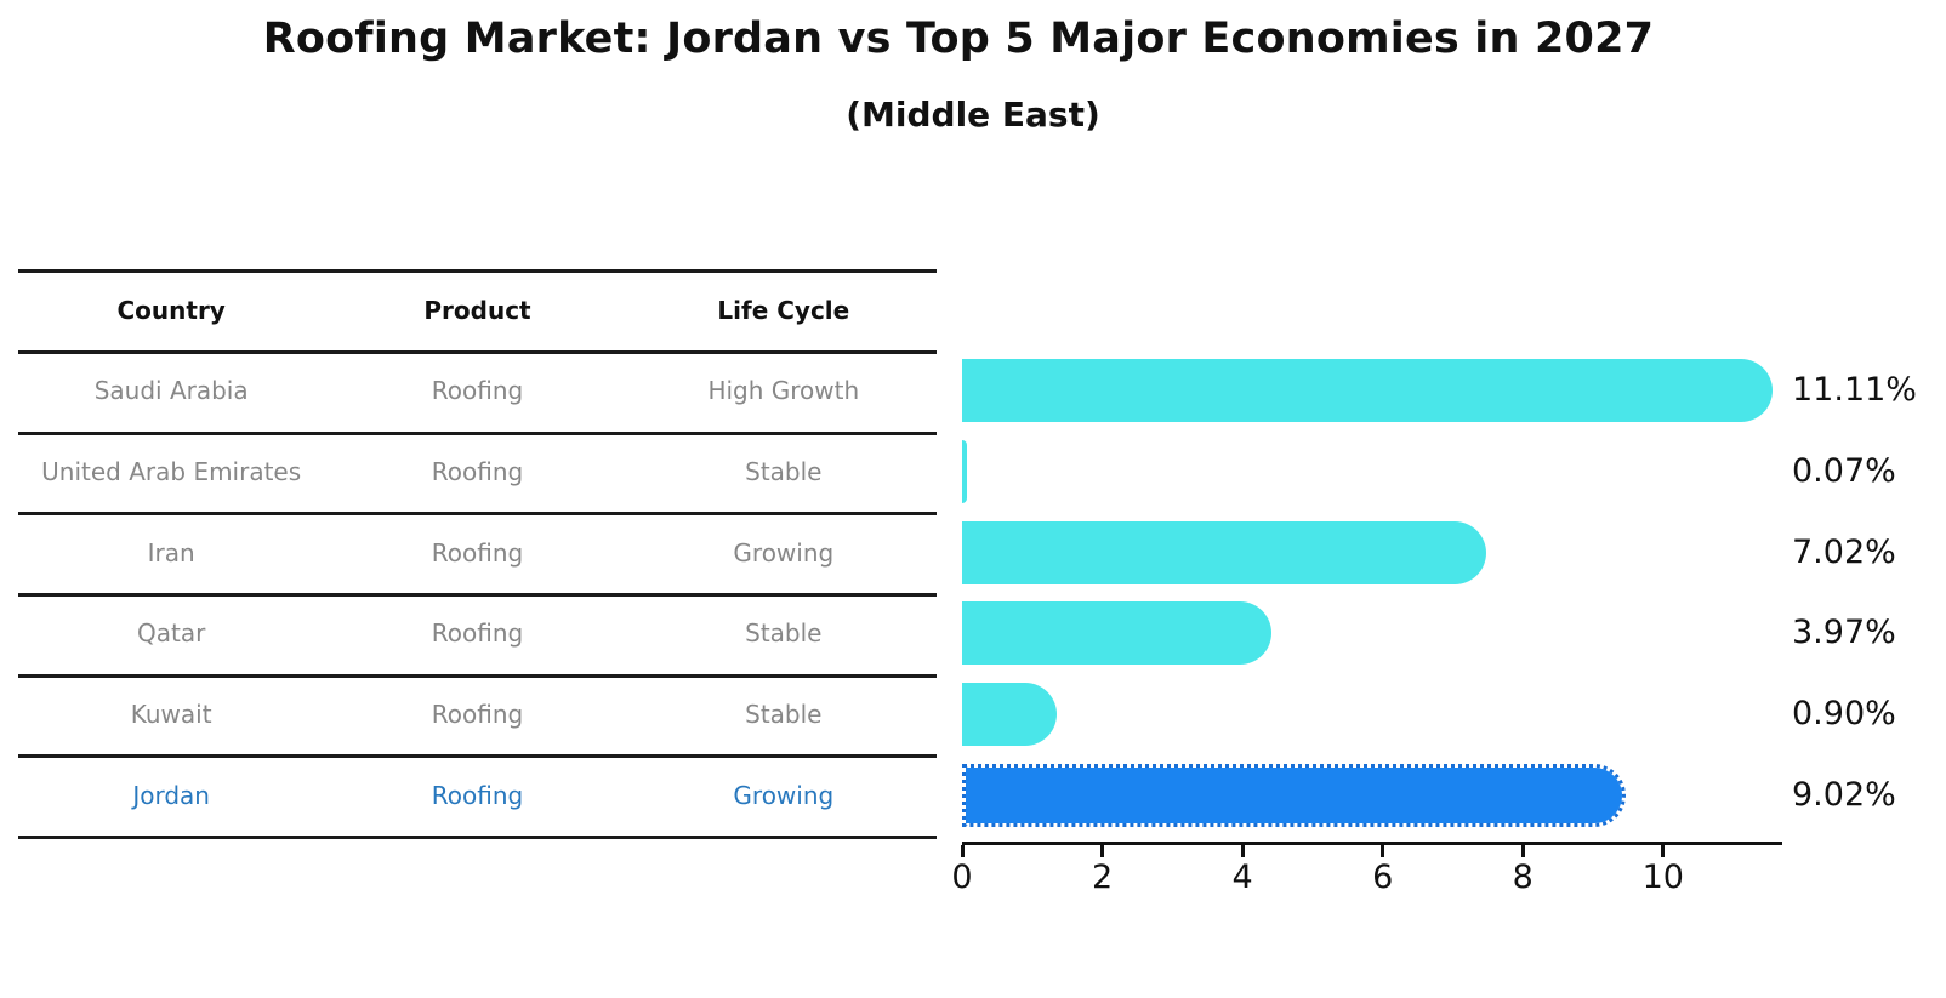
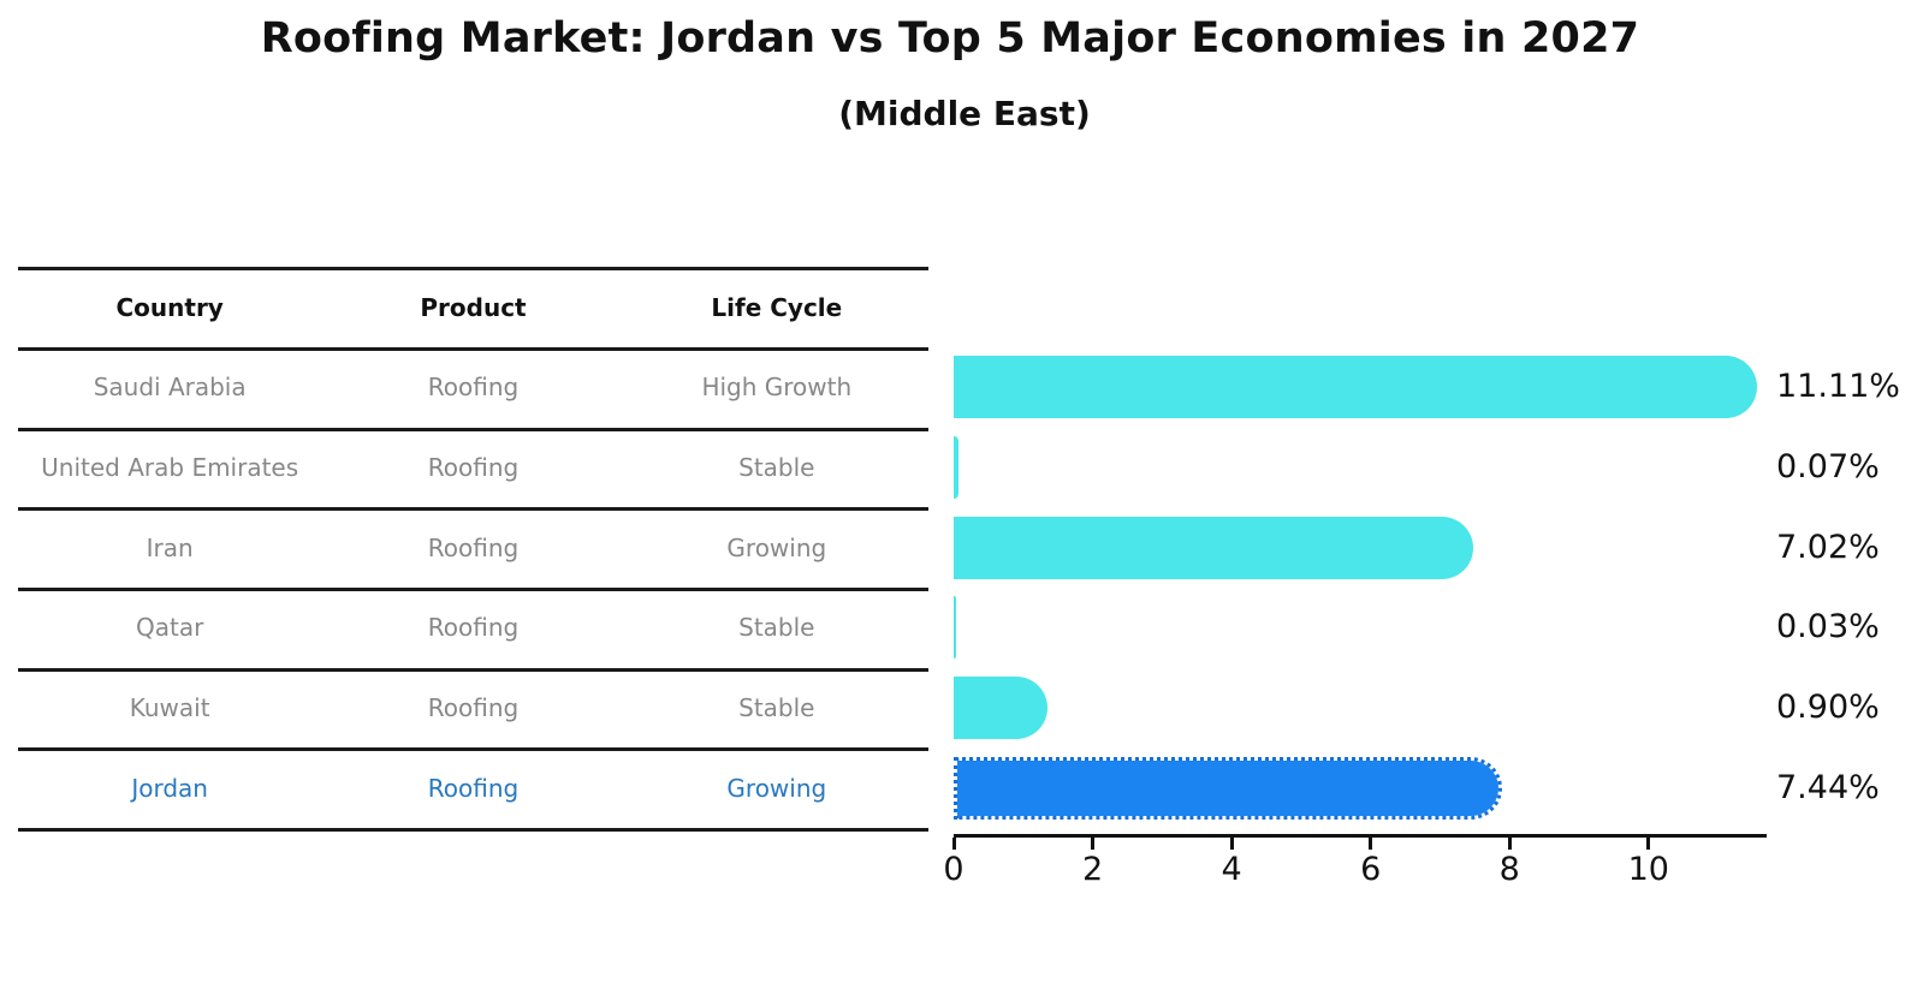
Qatar: 3.97% -> 0.03%
Jordan: 9.02% -> 7.44%
